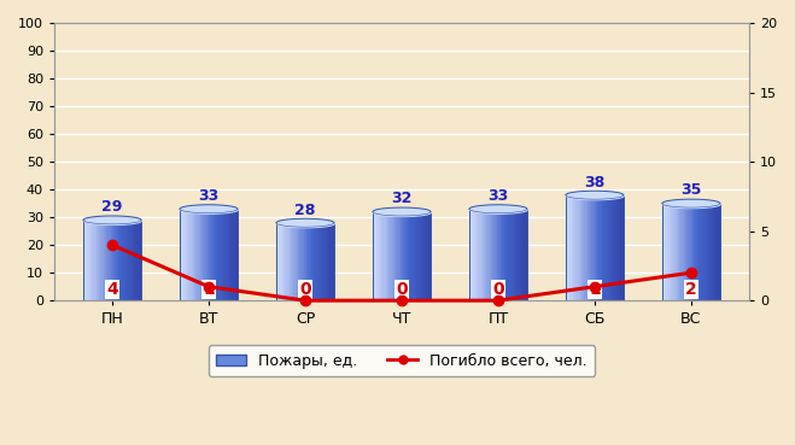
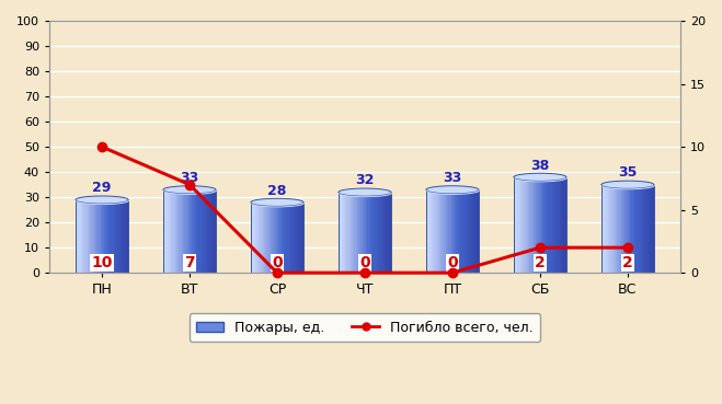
Погибло всего, чел./ПН: 4 -> 10
Погибло всего, чел./ВТ: 1 -> 7
Погибло всего, чел./СБ: 1 -> 2
